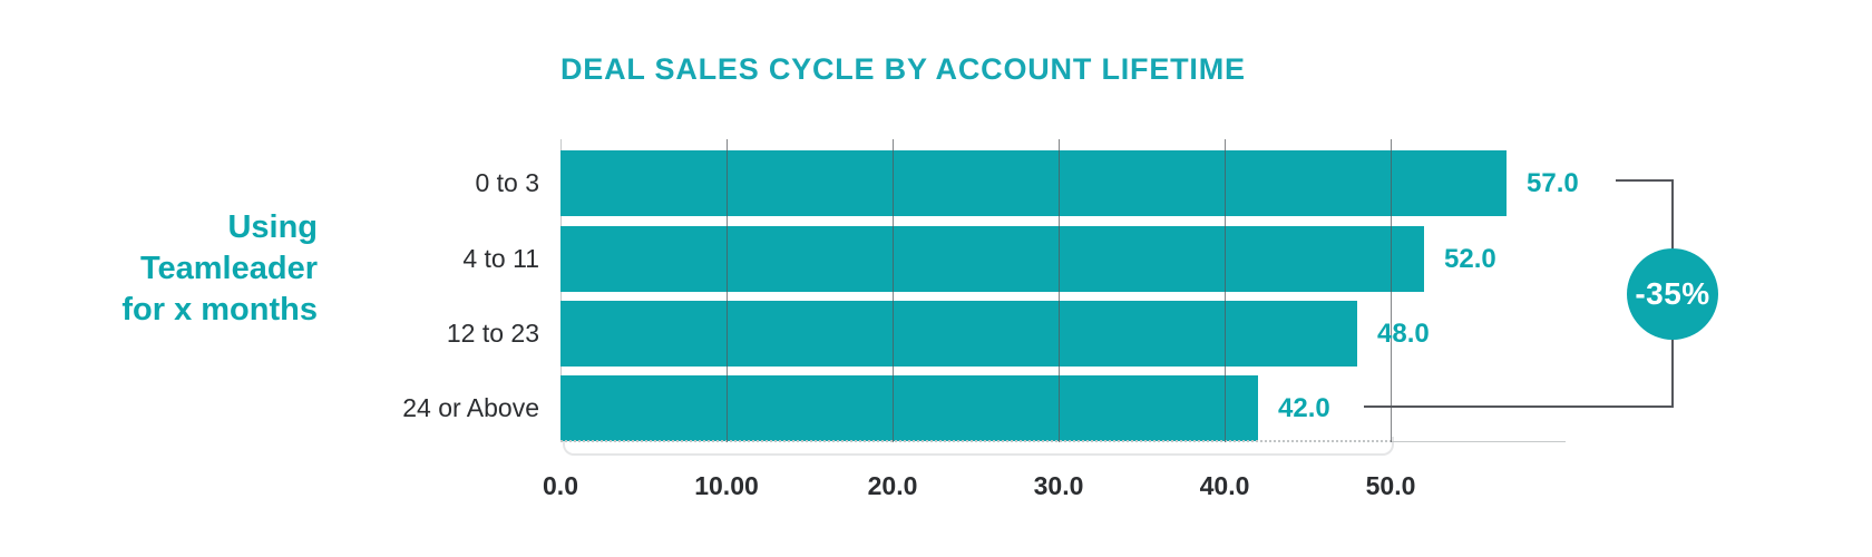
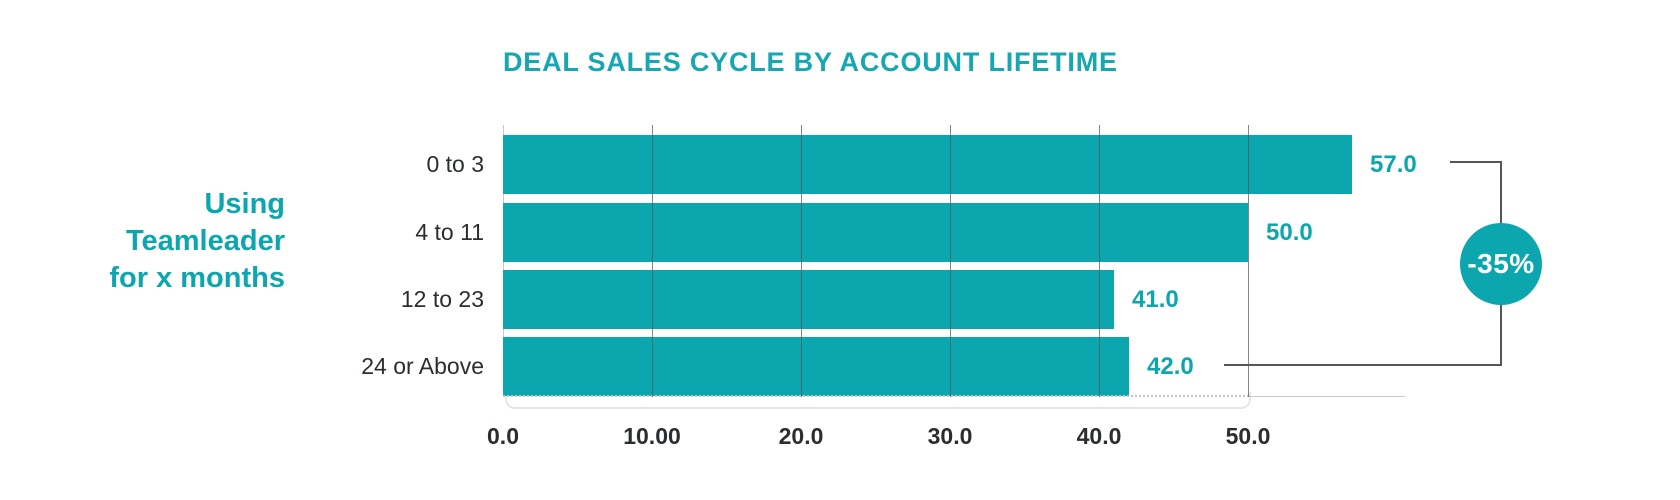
4 to 11: 52.0 -> 50.0
12 to 23: 48.0 -> 41.0
